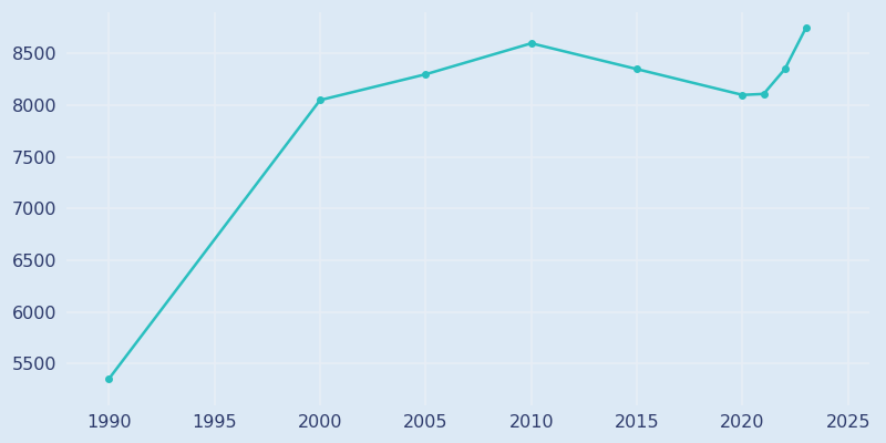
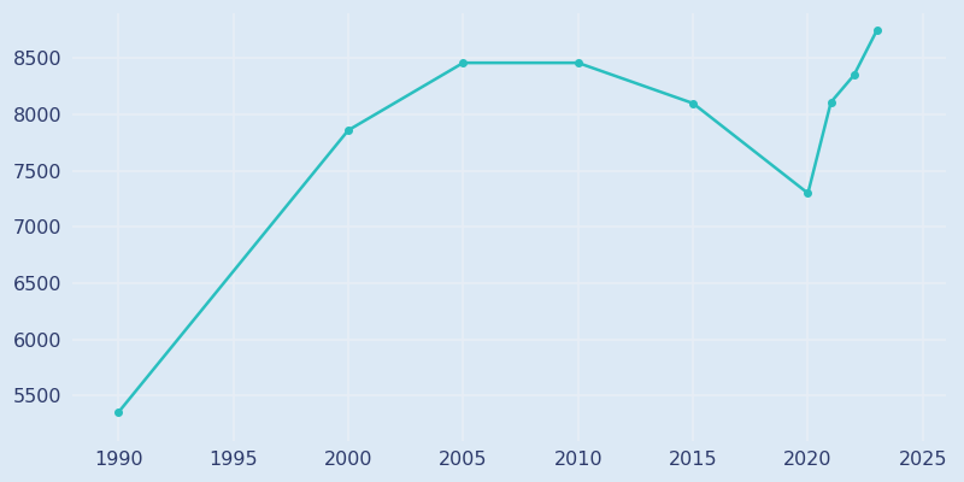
2000: 8050 -> 7860
2005: 8300 -> 8460
2010: 8600 -> 8460
2015: 8350 -> 8100
2020: 8100 -> 7300
